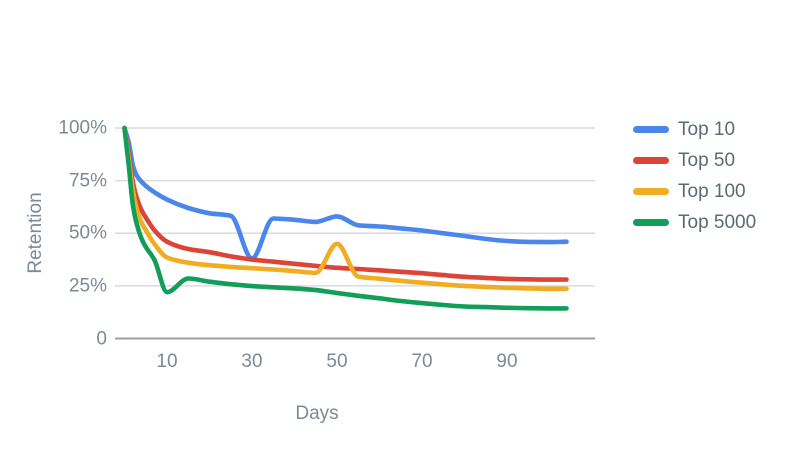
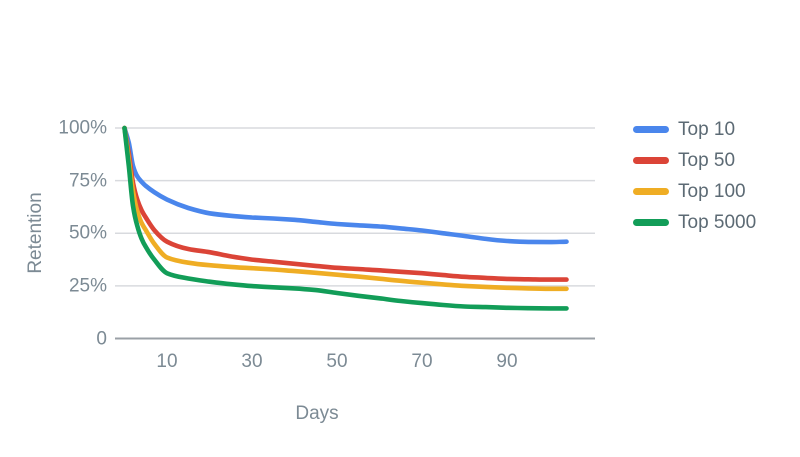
Top 5000/10: 22% -> 31%
Top 10/30: 38% -> 58%
Top 10/50: 58% -> 54%
Top 100/50: 45% -> 30%
